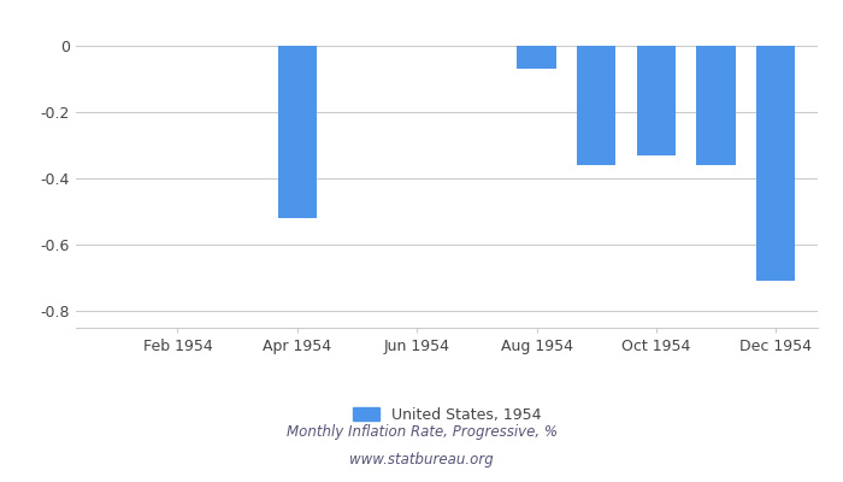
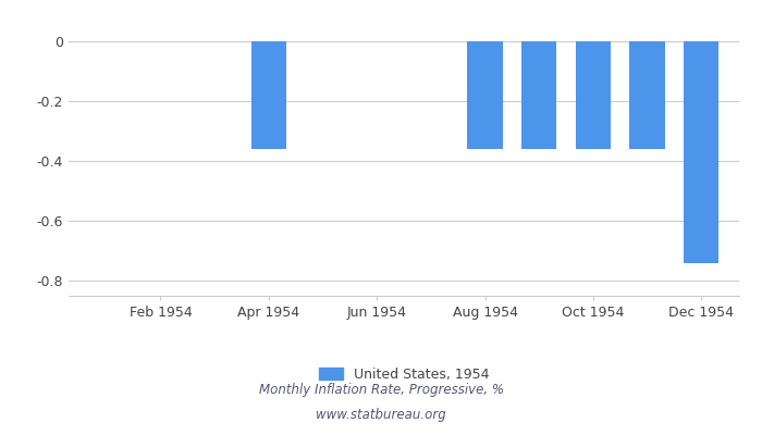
Apr 1954: -0.52 -> -0.36
Aug 1954: -0.07 -> -0.36
Oct 1954: -0.33 -> -0.36
Dec 1954: -0.71 -> -0.74
